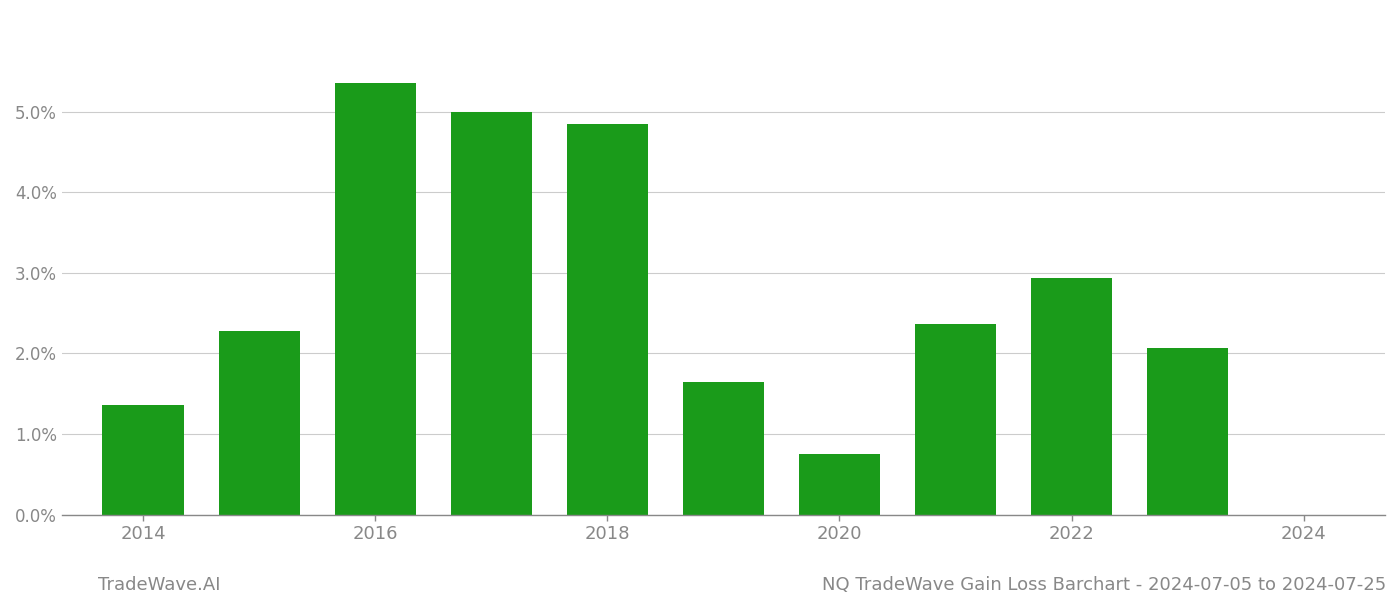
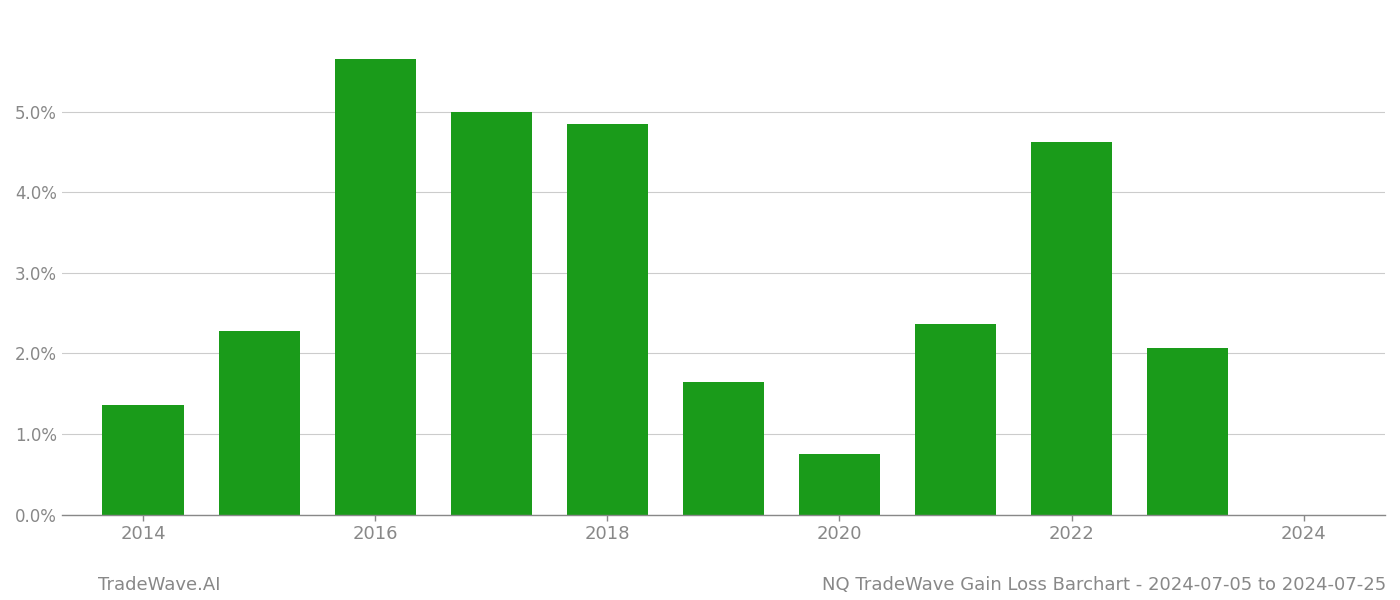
2016: 5.36% -> 5.65%
2022: 2.94% -> 4.63%
